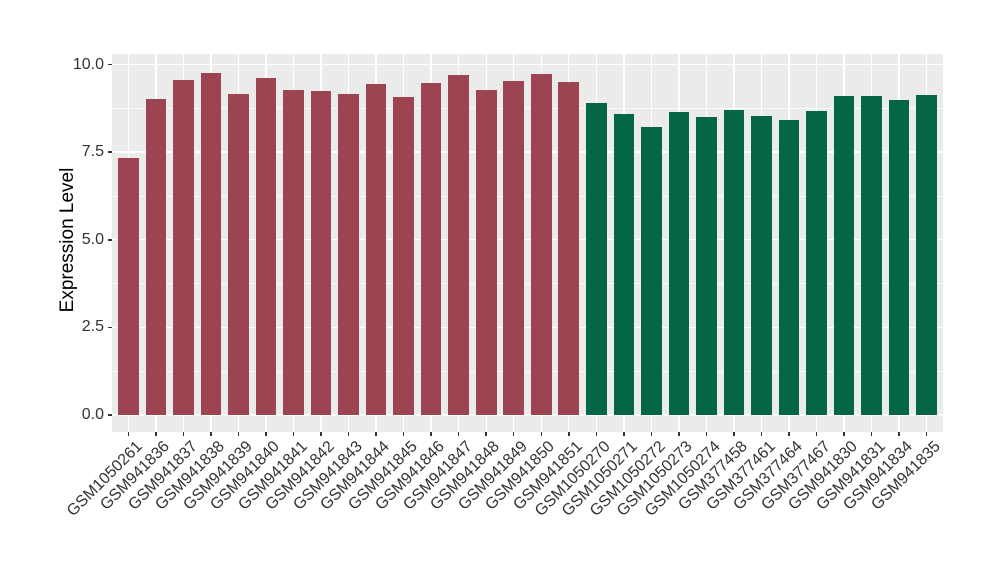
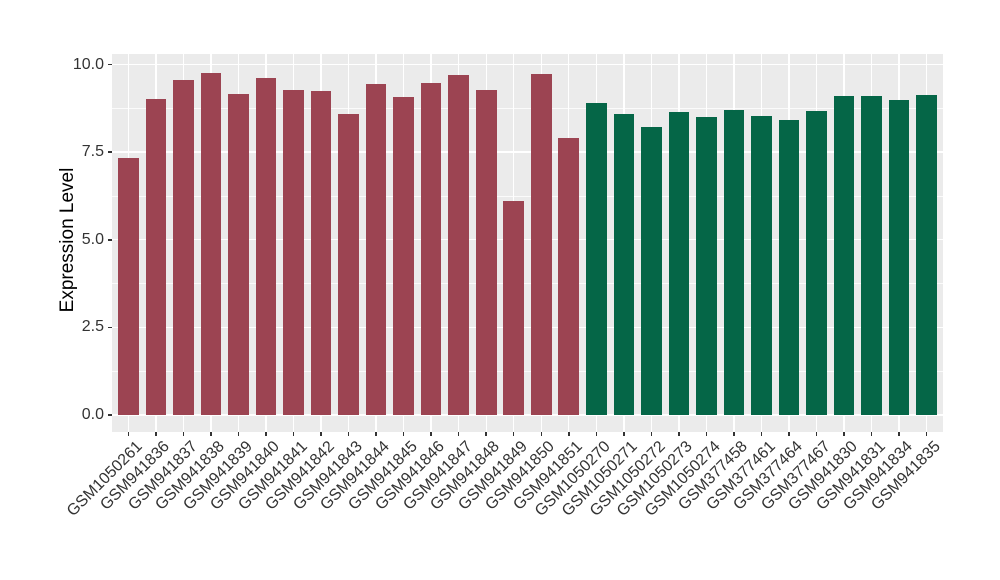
GSM941843: 9.2 -> 8.6
GSM941849: 9.5 -> 6.1
GSM941851: 9.5 -> 7.9
